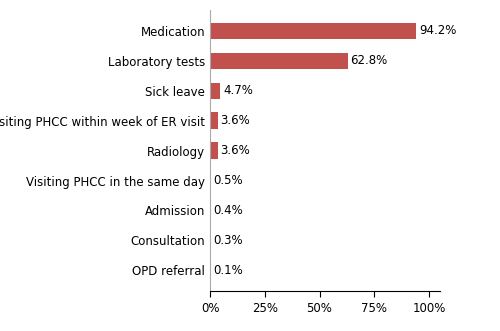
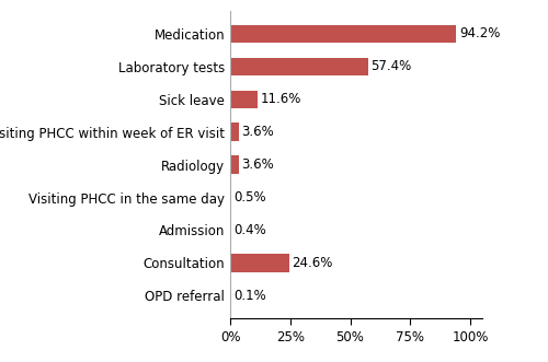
Laboratory tests: 62.8% -> 57.4%
Sick leave: 4.7% -> 11.6%
Consultation: 0.3% -> 24.6%
